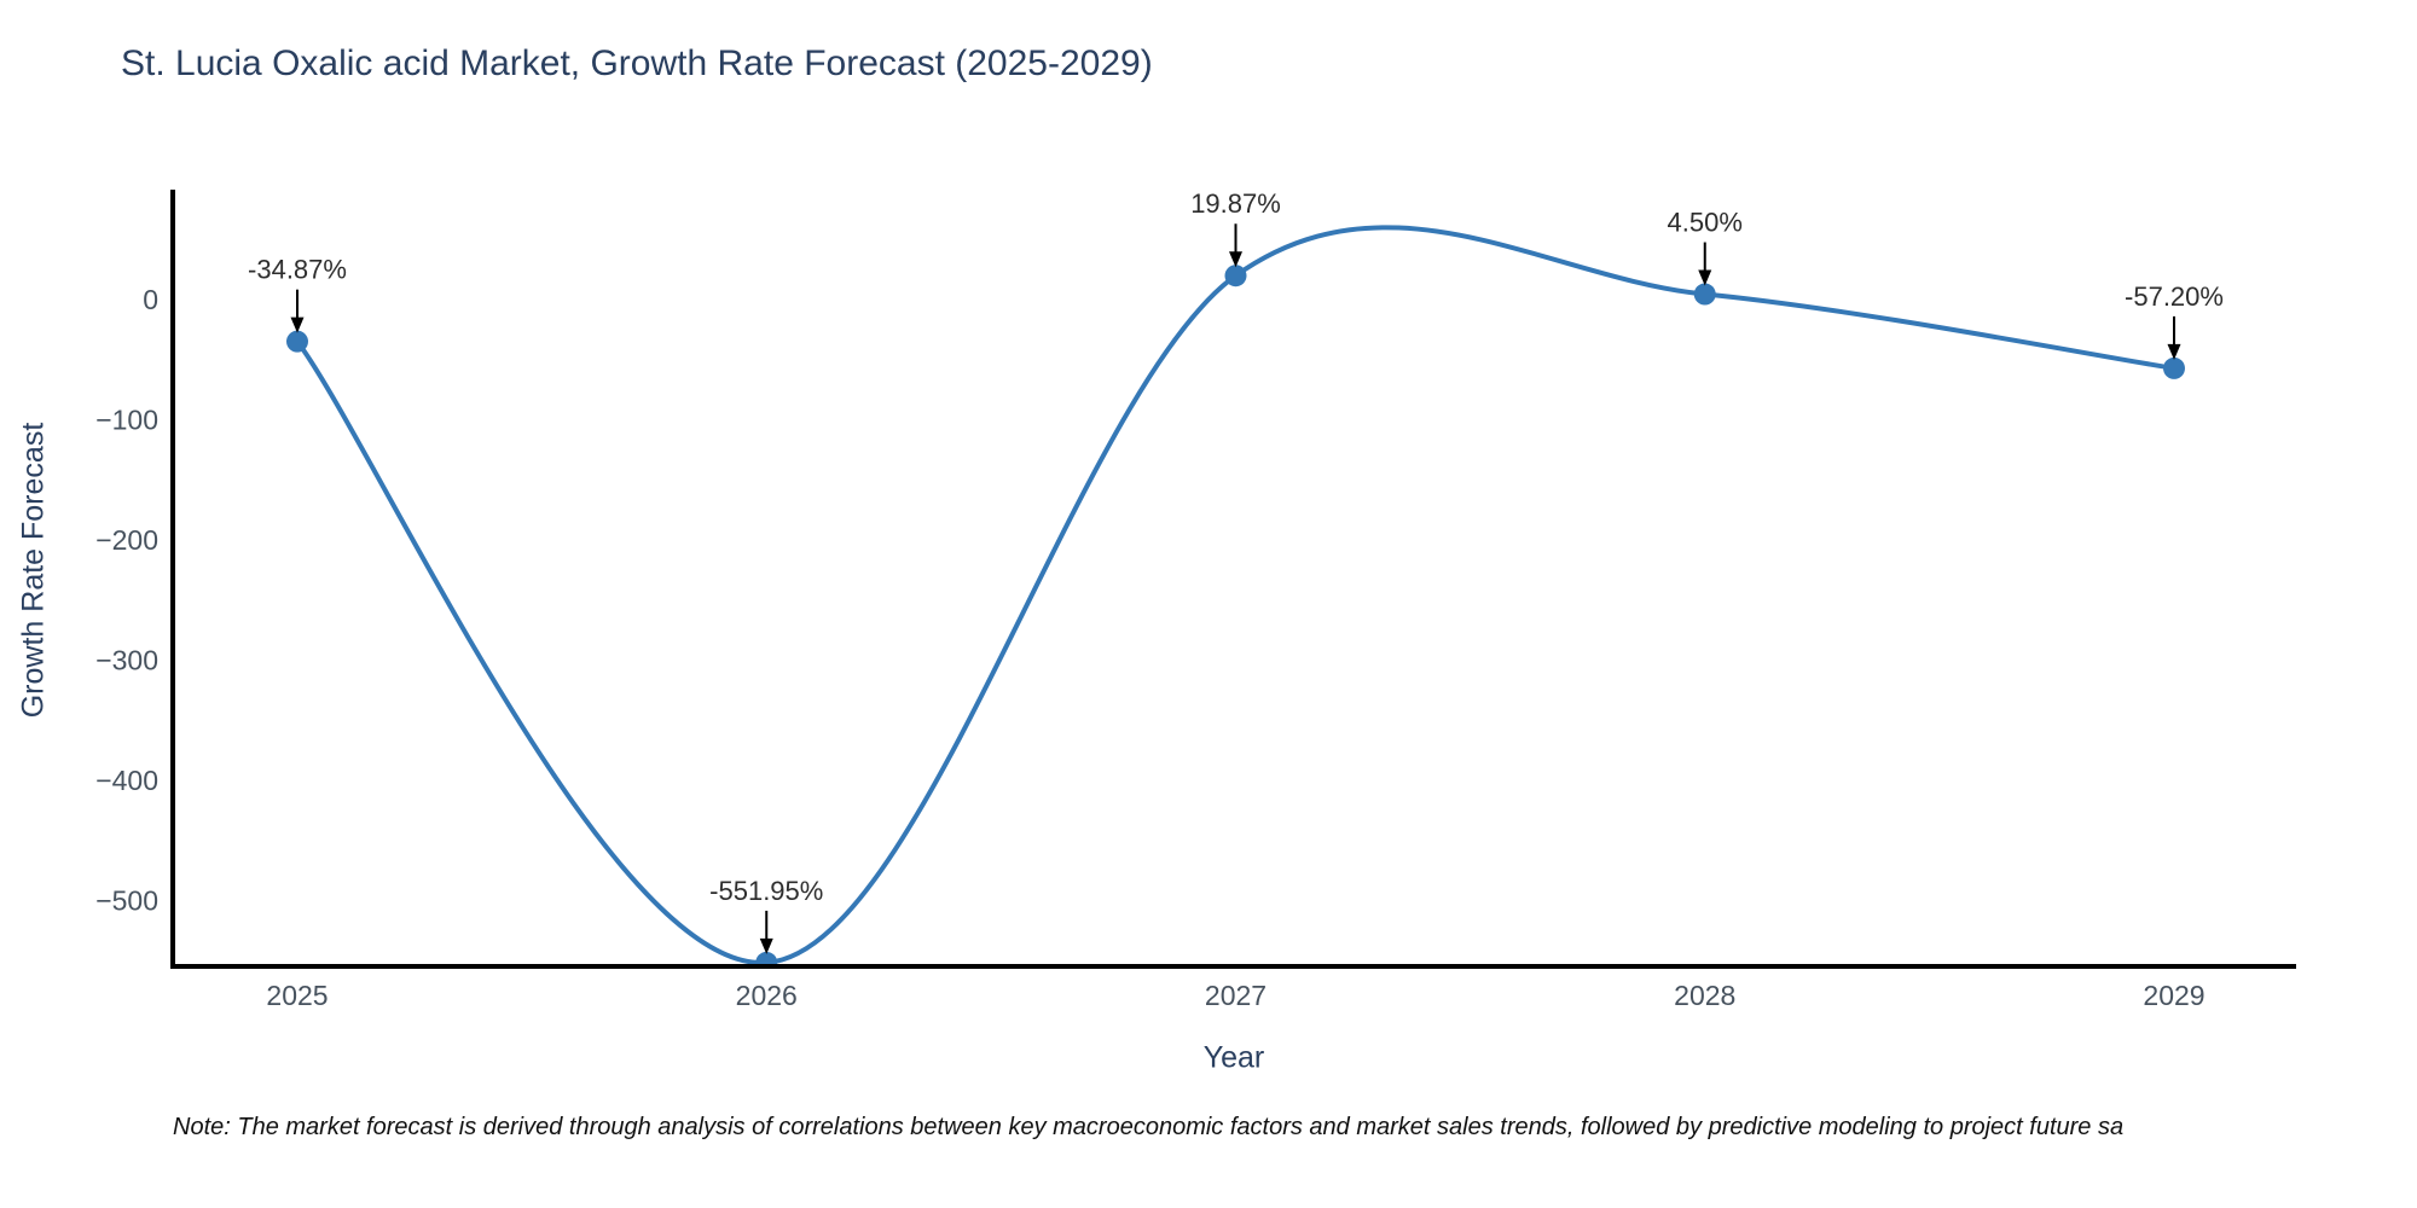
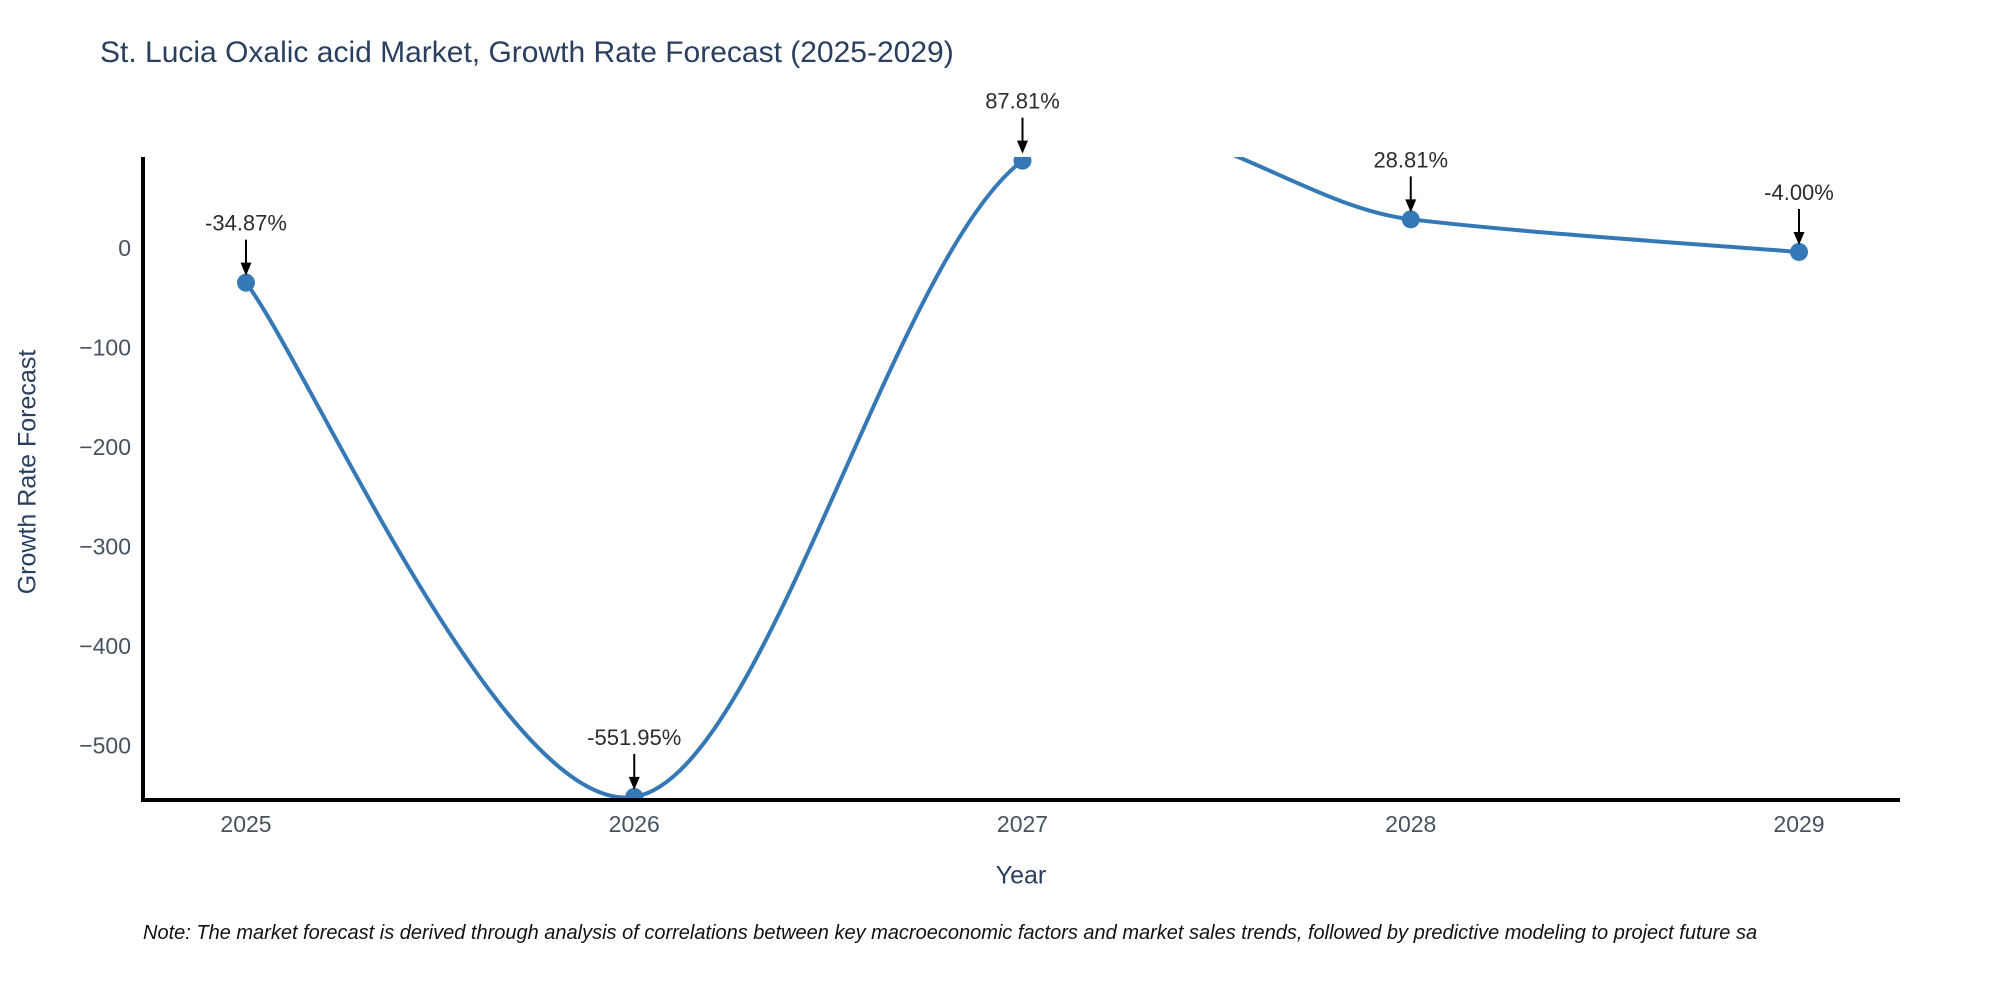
2027: 19.87% -> 87.81%
2028: 4.50% -> 28.81%
2029: -57.20% -> -4.00%
